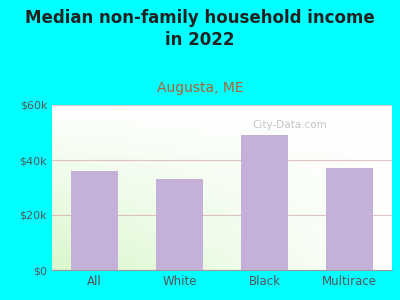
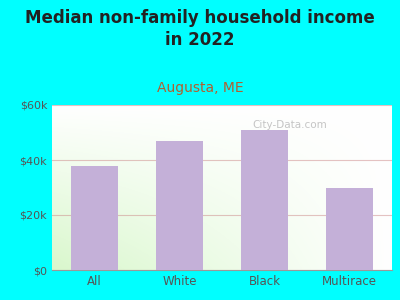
All: $36k -> $38k
White: $33k -> $47k
Black: $49k -> $51k
Multirace: $37k -> $30k
